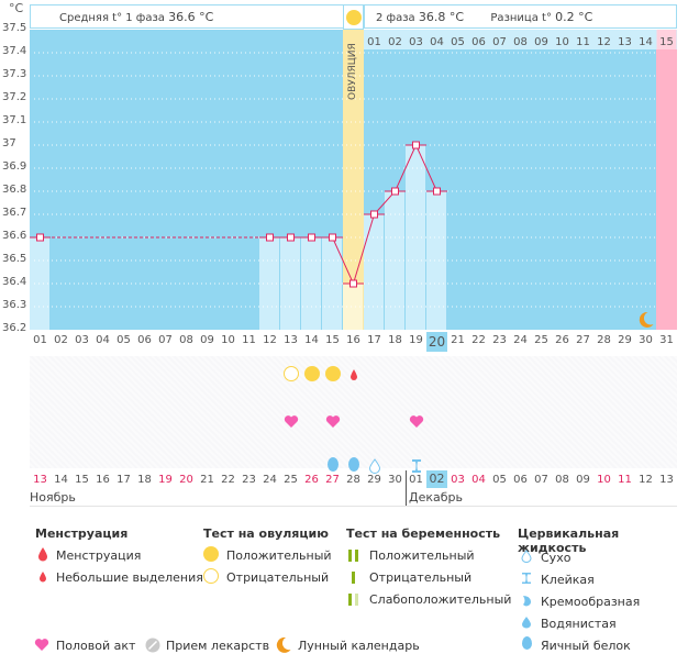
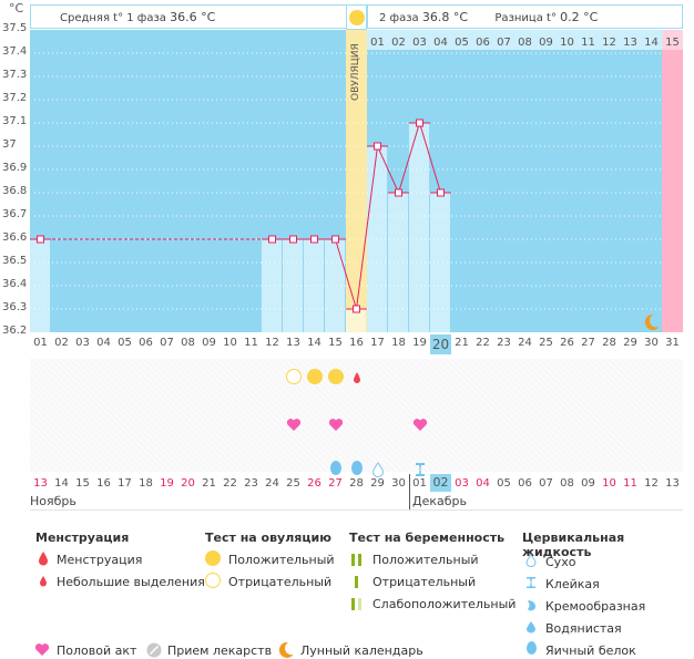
16: 36.4 -> 36.3
17: 36.7 -> 37.0
19: 37.0 -> 37.1
